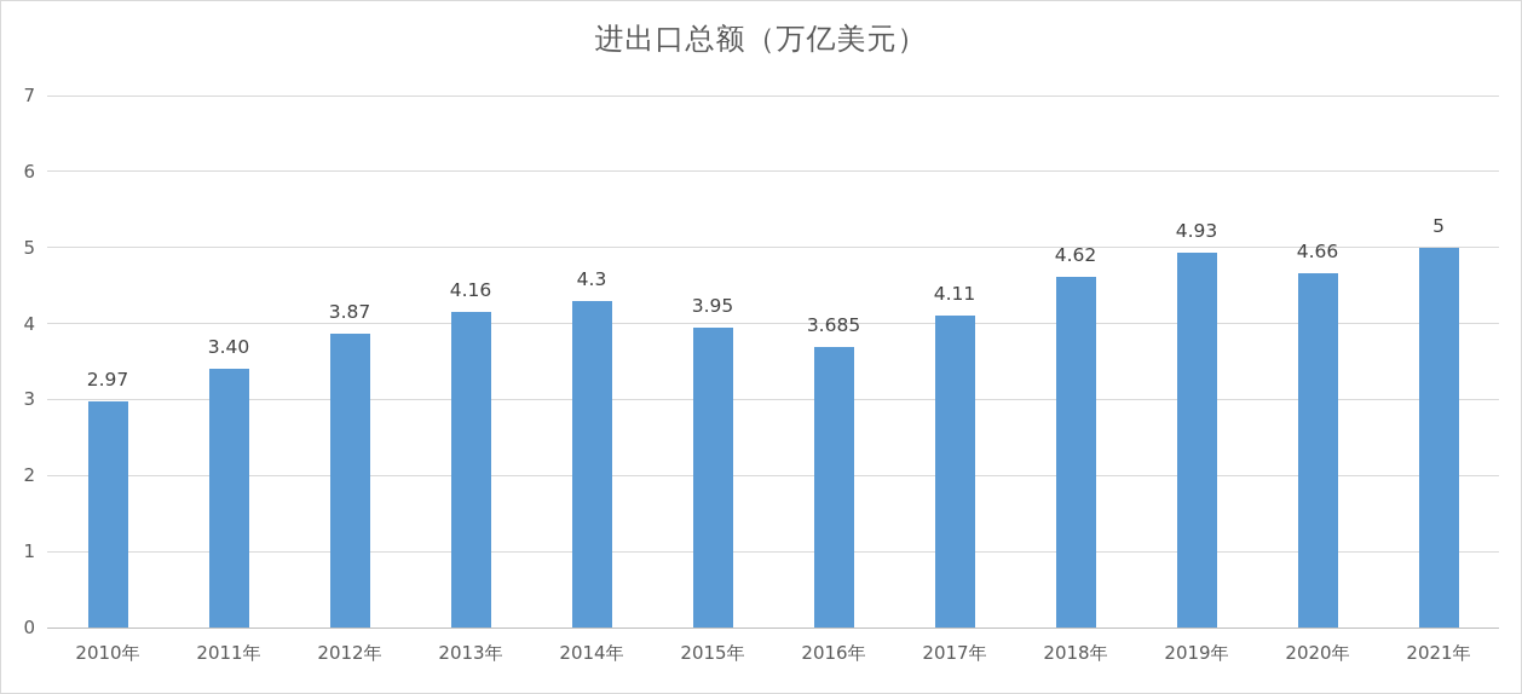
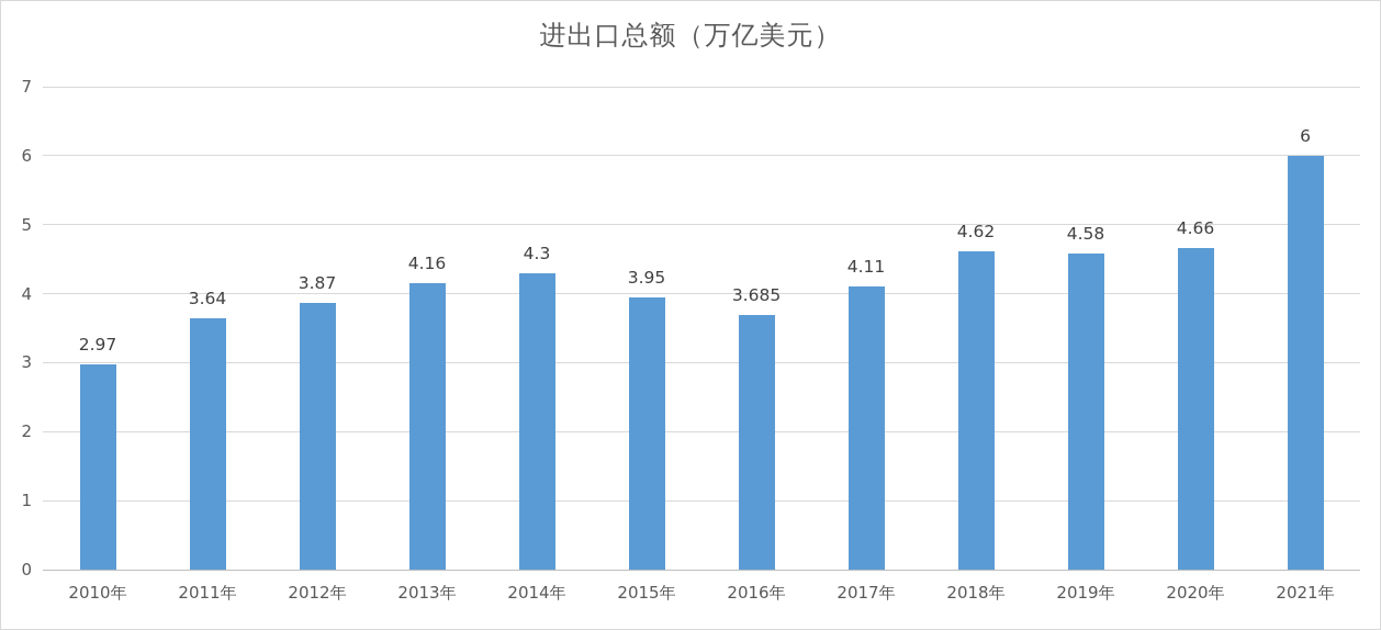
2011年: 3.40 -> 3.64
2019年: 4.93 -> 4.58
2021年: 5 -> 6
